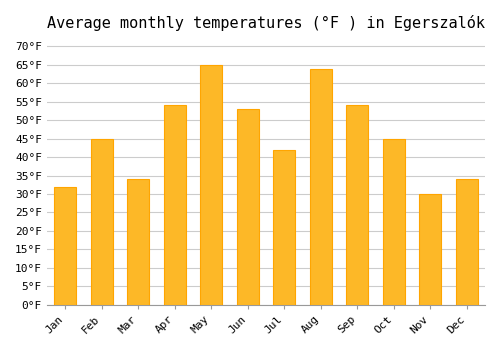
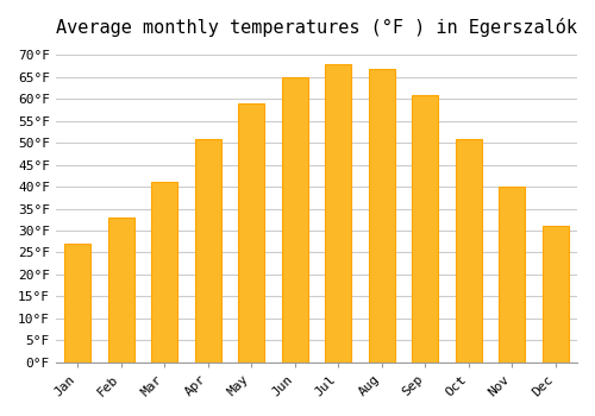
Jan: 32°F -> 27°F
Feb: 45°F -> 33°F
Mar: 34°F -> 41°F
Apr: 54°F -> 51°F
May: 65°F -> 59°F
Jun: 53°F -> 65°F
Jul: 42°F -> 68°F
Aug: 64°F -> 67°F
Sep: 54°F -> 61°F
Oct: 45°F -> 51°F
Nov: 30°F -> 40°F
Dec: 34°F -> 31°F
